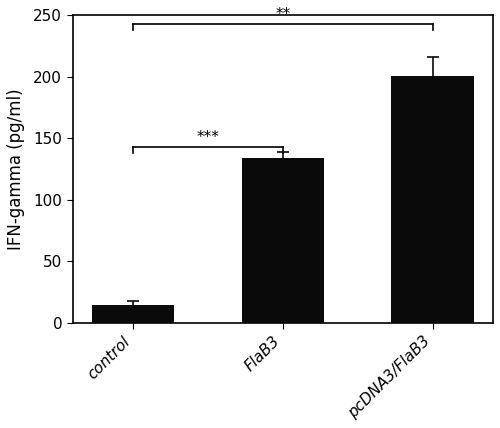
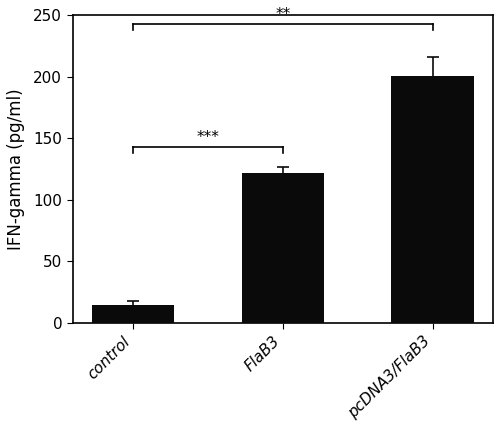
FlaB3: 134 -> 122
